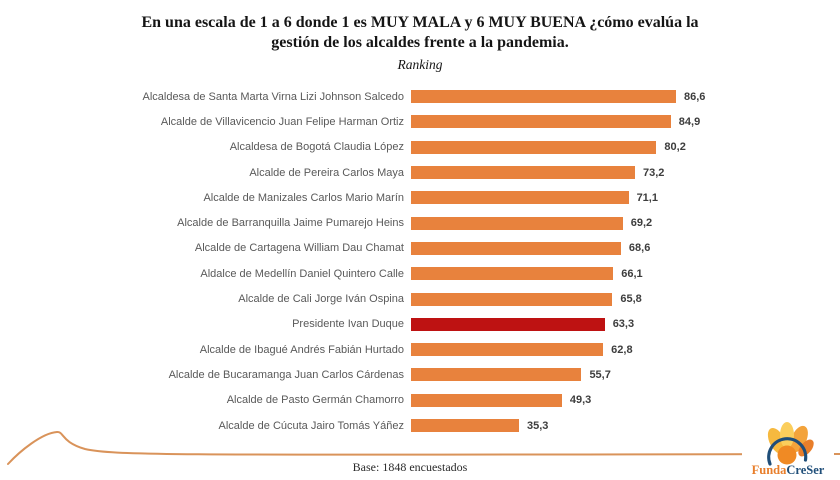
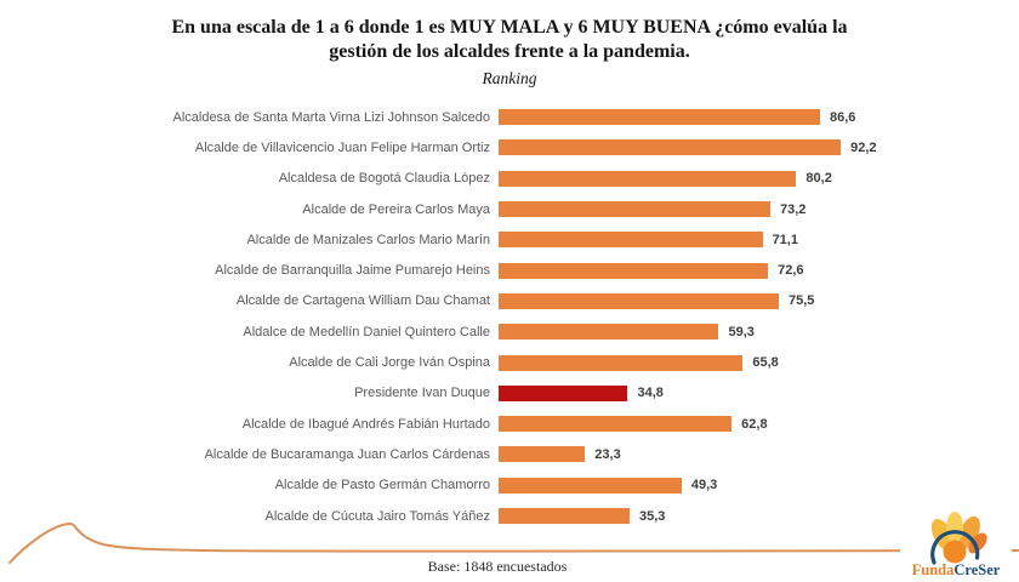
Alcalde de Villavicencio Juan Felipe Harman Ortiz: 84,9 -> 92,2
Alcalde de Barranquilla Jaime Pumarejo Heins: 69,2 -> 72,6
Alcalde de Cartagena William Dau Chamat: 68,6 -> 75,5
Aldalce de Medellín Daniel Quintero Calle: 66,1 -> 59,3
Presidente Ivan Duque: 63,3 -> 34,8
Alcalde de Bucaramanga Juan Carlos Cárdenas: 55,7 -> 23,3
